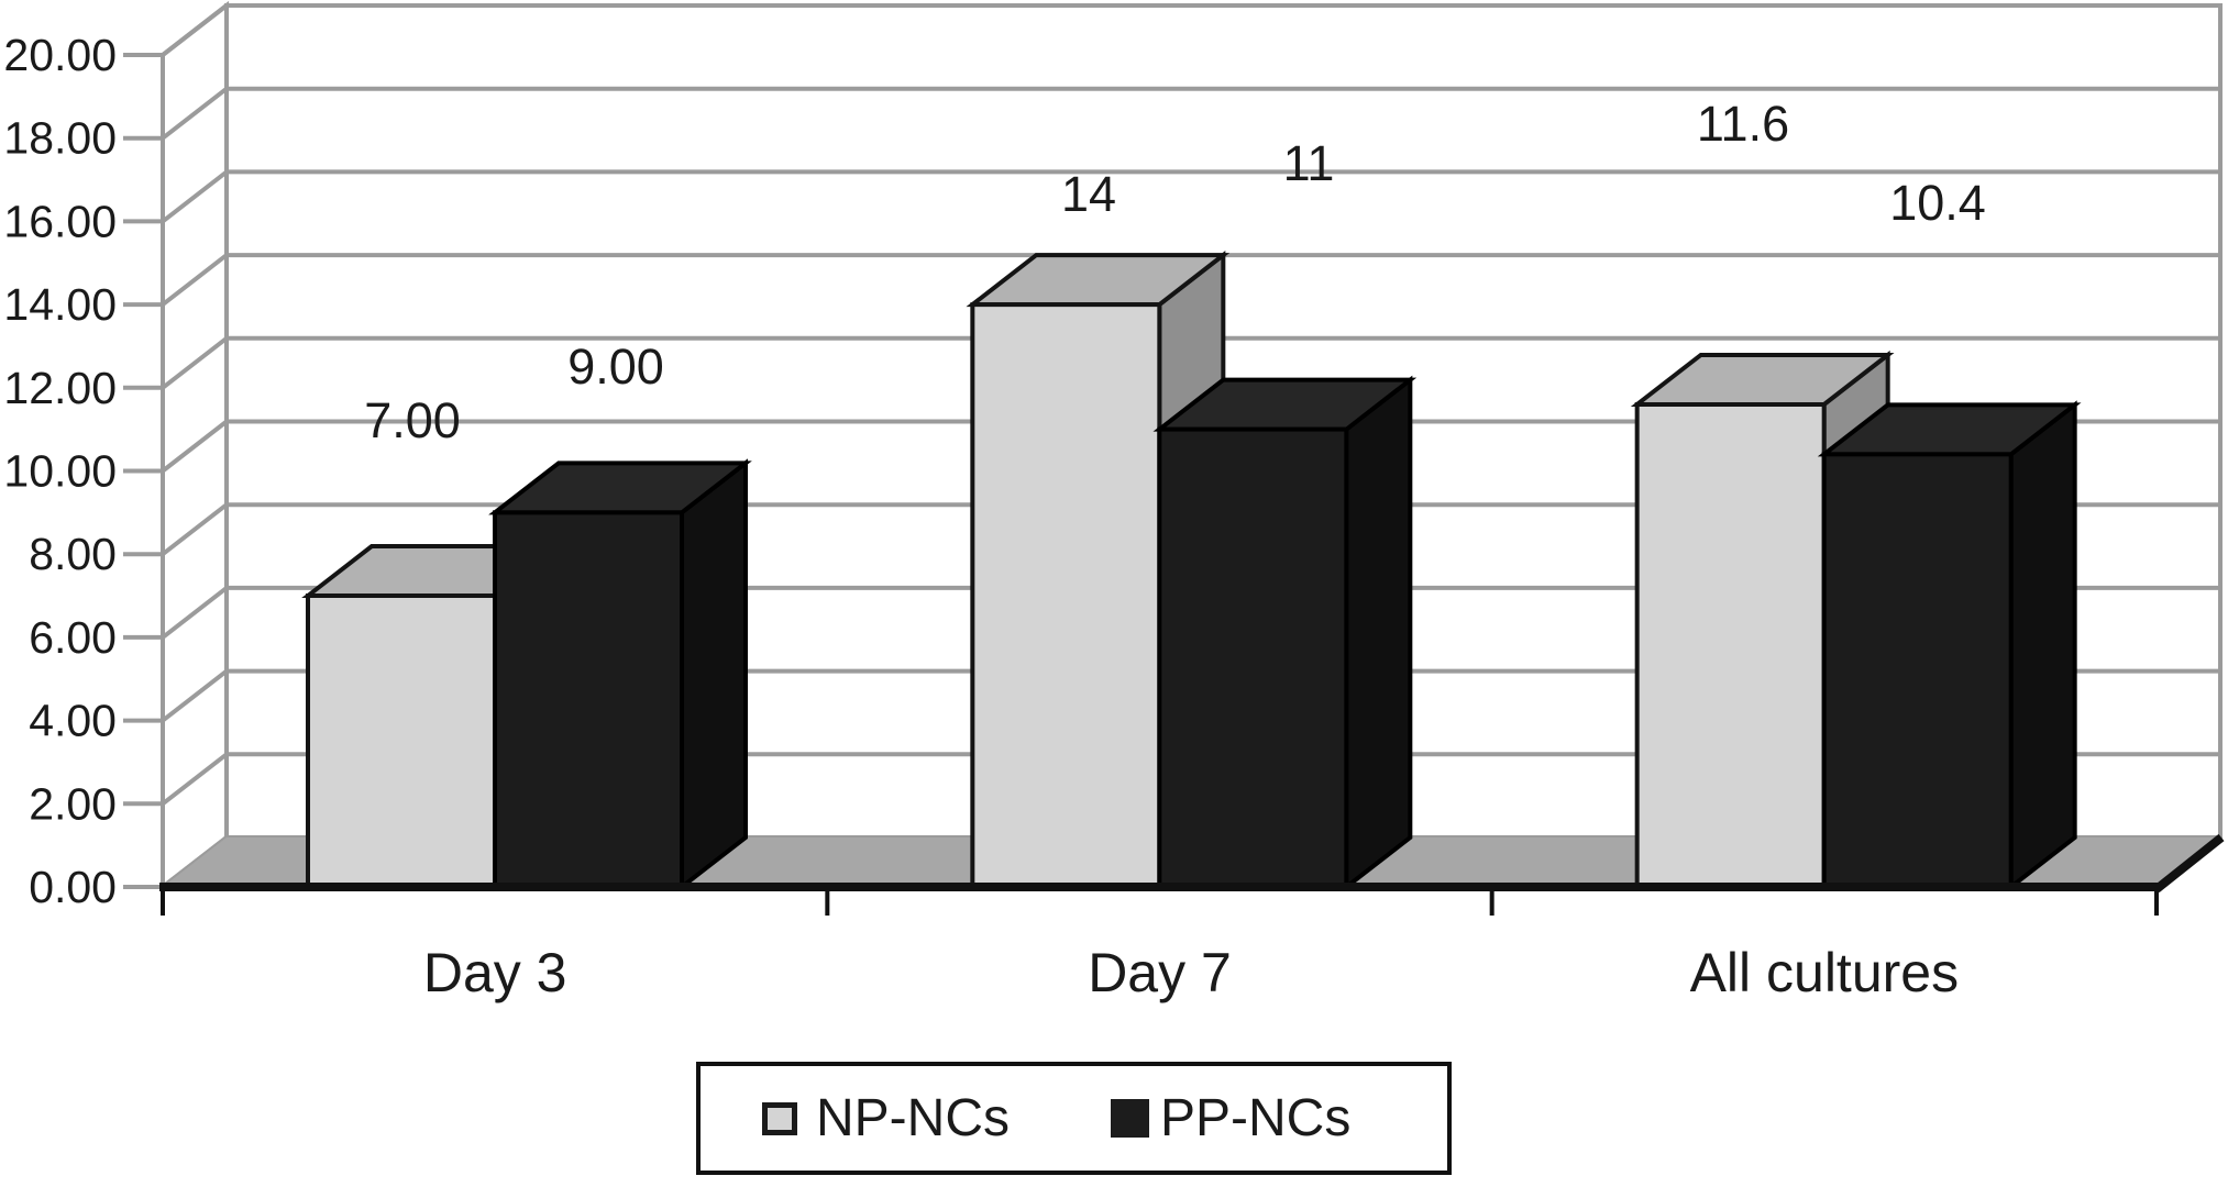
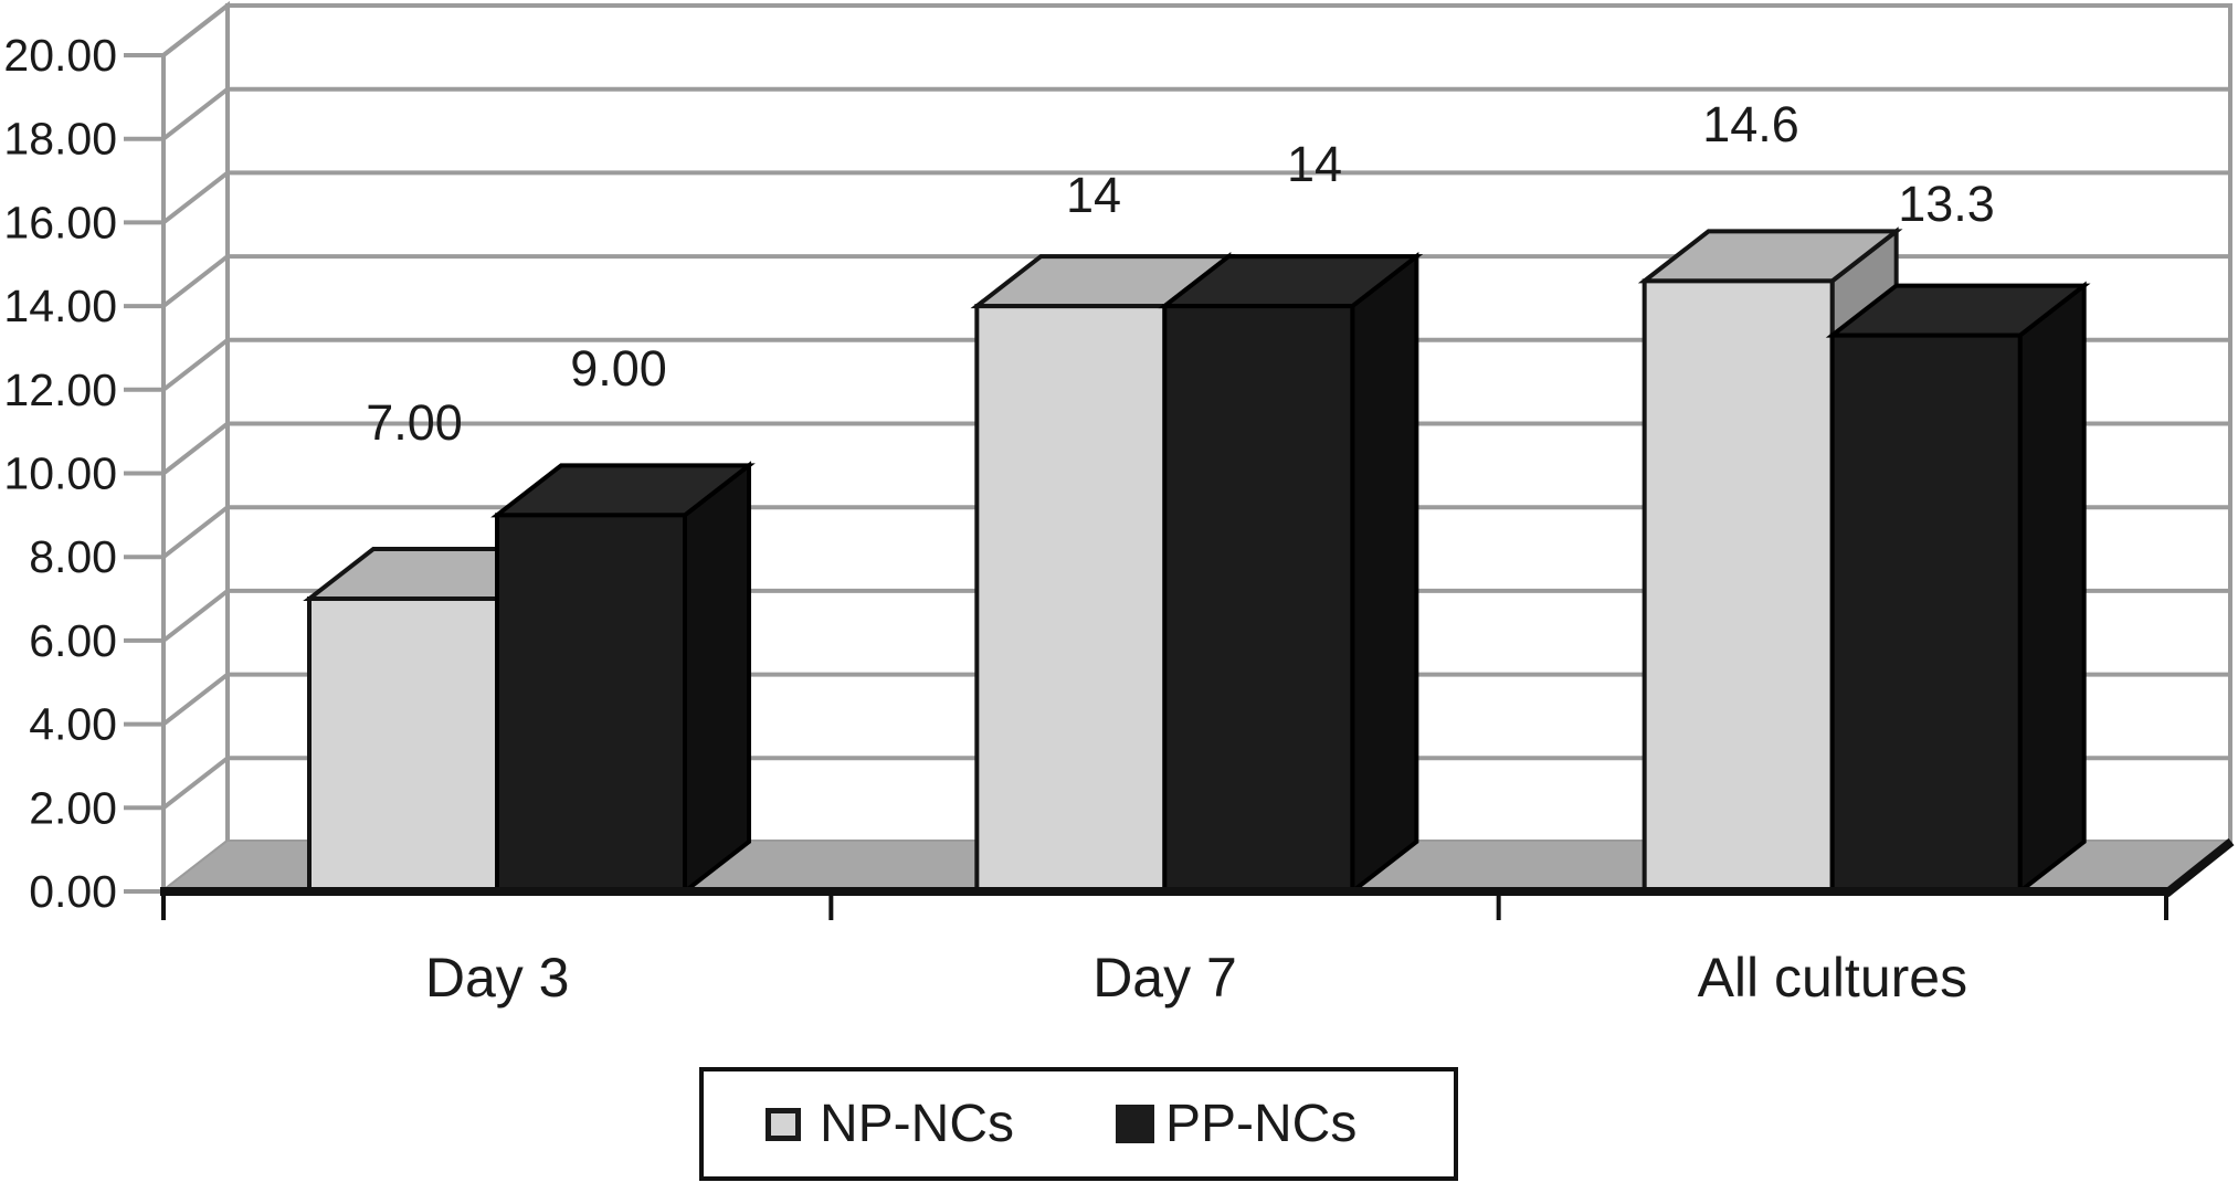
PP-NCs/Day 7: 11 -> 14
NP-NCs/All cultures: 11.6 -> 14.6
PP-NCs/All cultures: 10.4 -> 13.3
